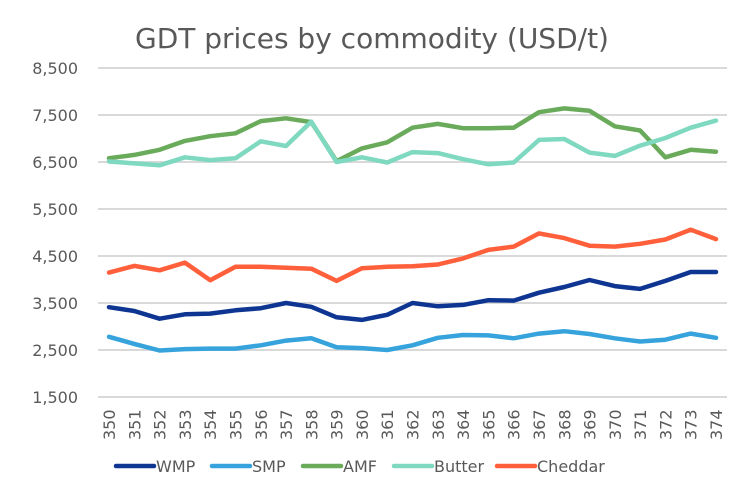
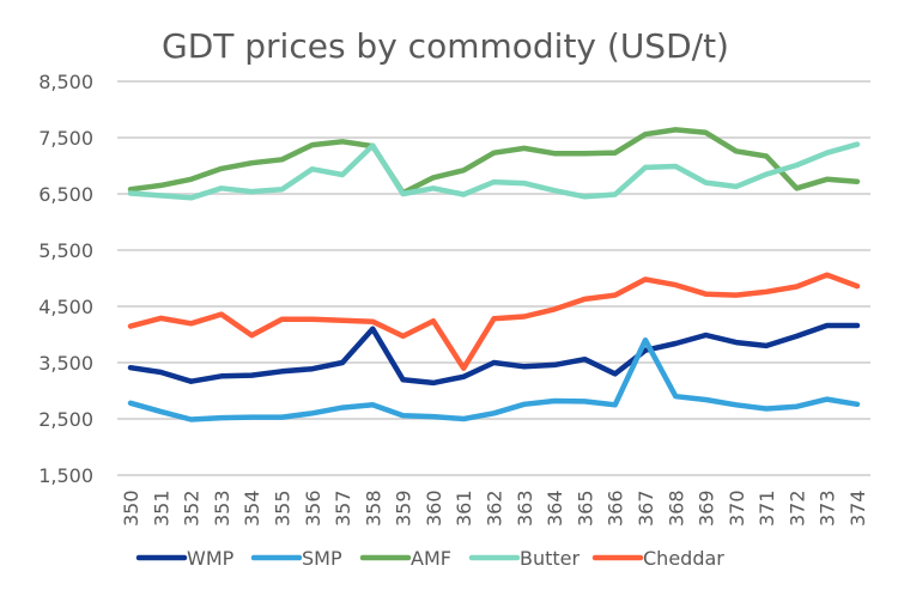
WMP/358: 3400 -> 4100
Cheddar/361: 4300 -> 3400
WMP/366: 3600 -> 3300
SMP/367: 2800 -> 3900
